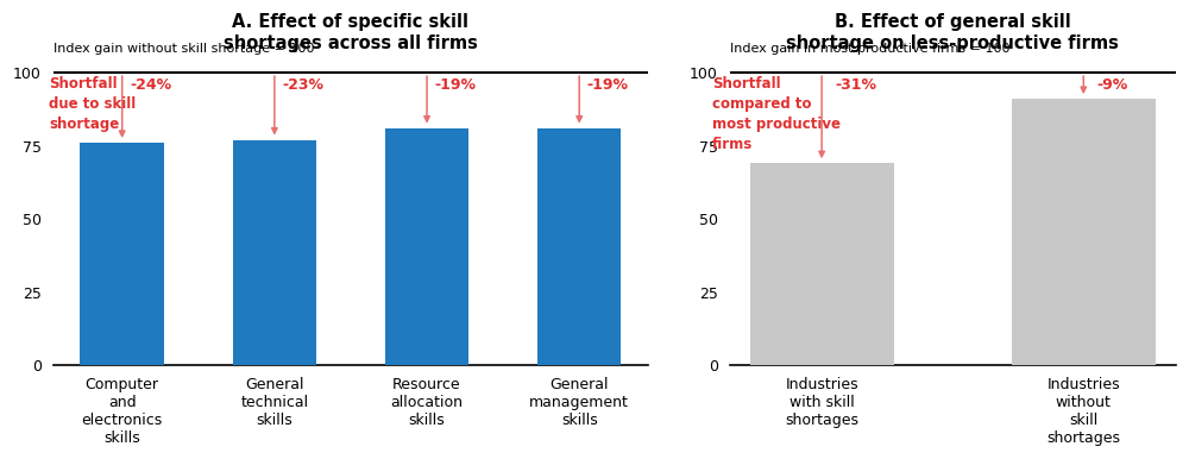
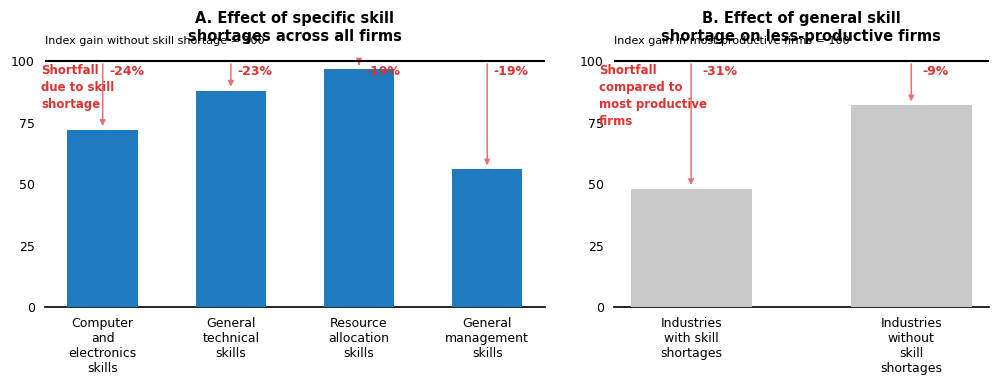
A. Effect of specific skill shortages across all firms/Computer and electronics skills: 76 -> 72
A. Effect of specific skill shortages across all firms/General technical skills: 77 -> 88
A. Effect of specific skill shortages across all firms/Resource allocation skills: 81 -> 97
A. Effect of specific skill shortages across all firms/General management skills: 81 -> 56
Industries with skill shortages: 69 -> 48
Industries without skill shortages: 91 -> 82
